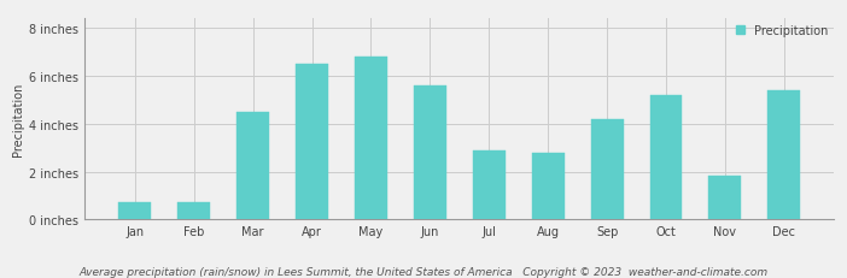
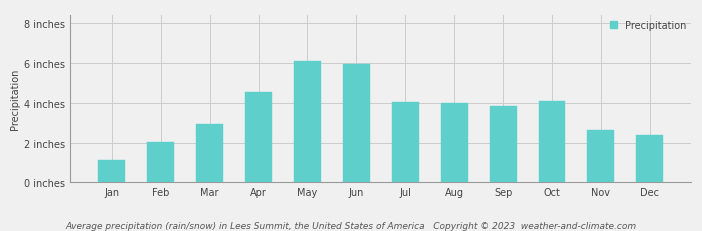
Jan: 0.7 inches -> 1.1 inches
Feb: 0.7 inches -> 2.0 inches
Mar: 4.5 inches -> 3.0 inches
Apr: 6.5 inches -> 4.5 inches
May: 6.8 inches -> 6.1 inches
Jun: 5.6 inches -> 6.0 inches
Jul: 2.9 inches -> 4.0 inches
Aug: 2.8 inches -> 4.0 inches
Sep: 4.2 inches -> 3.9 inches
Oct: 5.2 inches -> 4.1 inches
Nov: 1.8 inches -> 2.6 inches
Dec: 5.4 inches -> 2.4 inches
